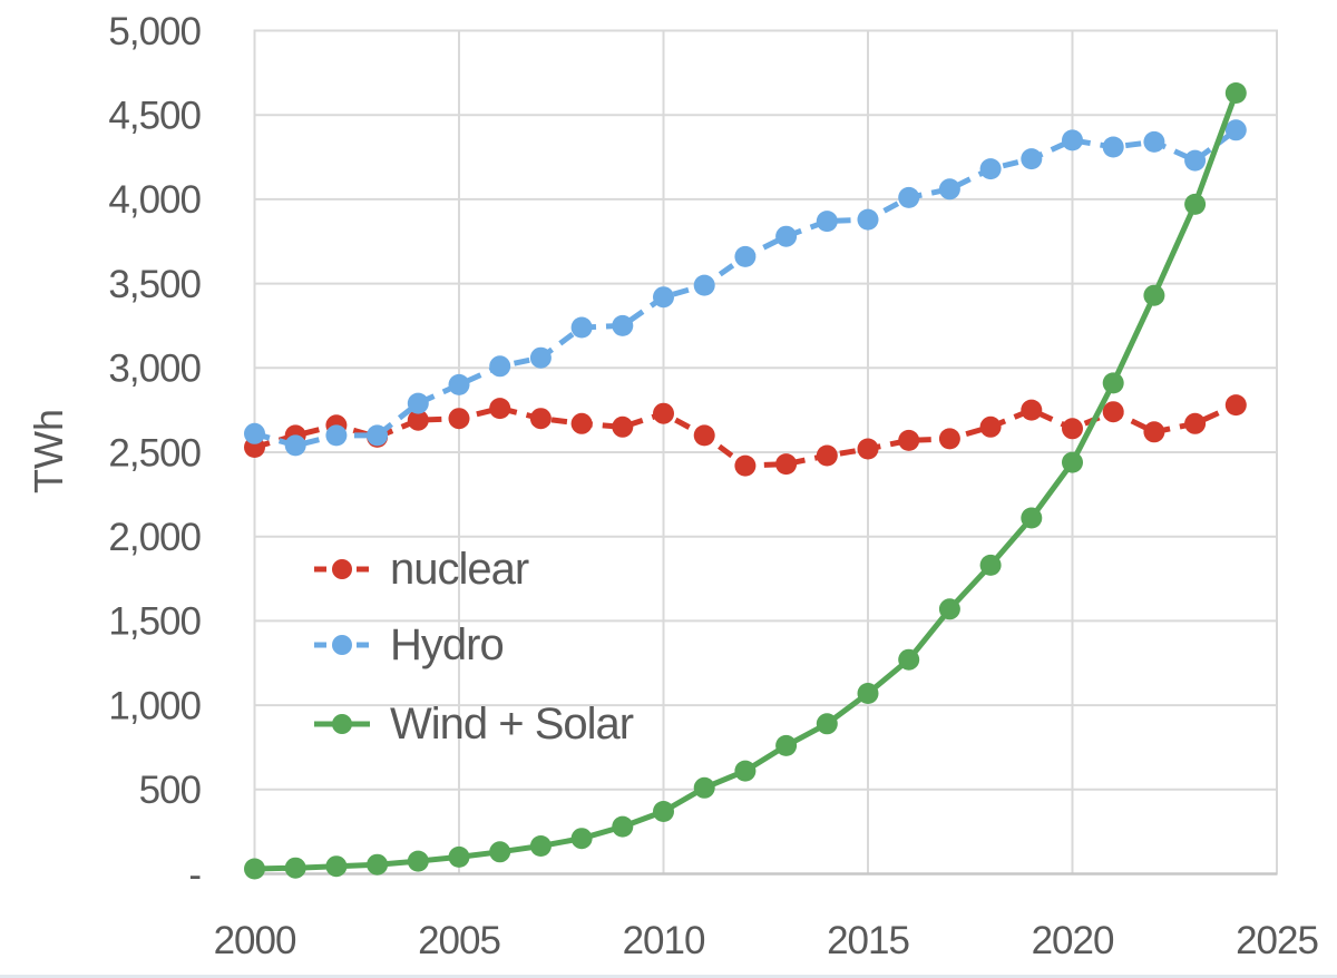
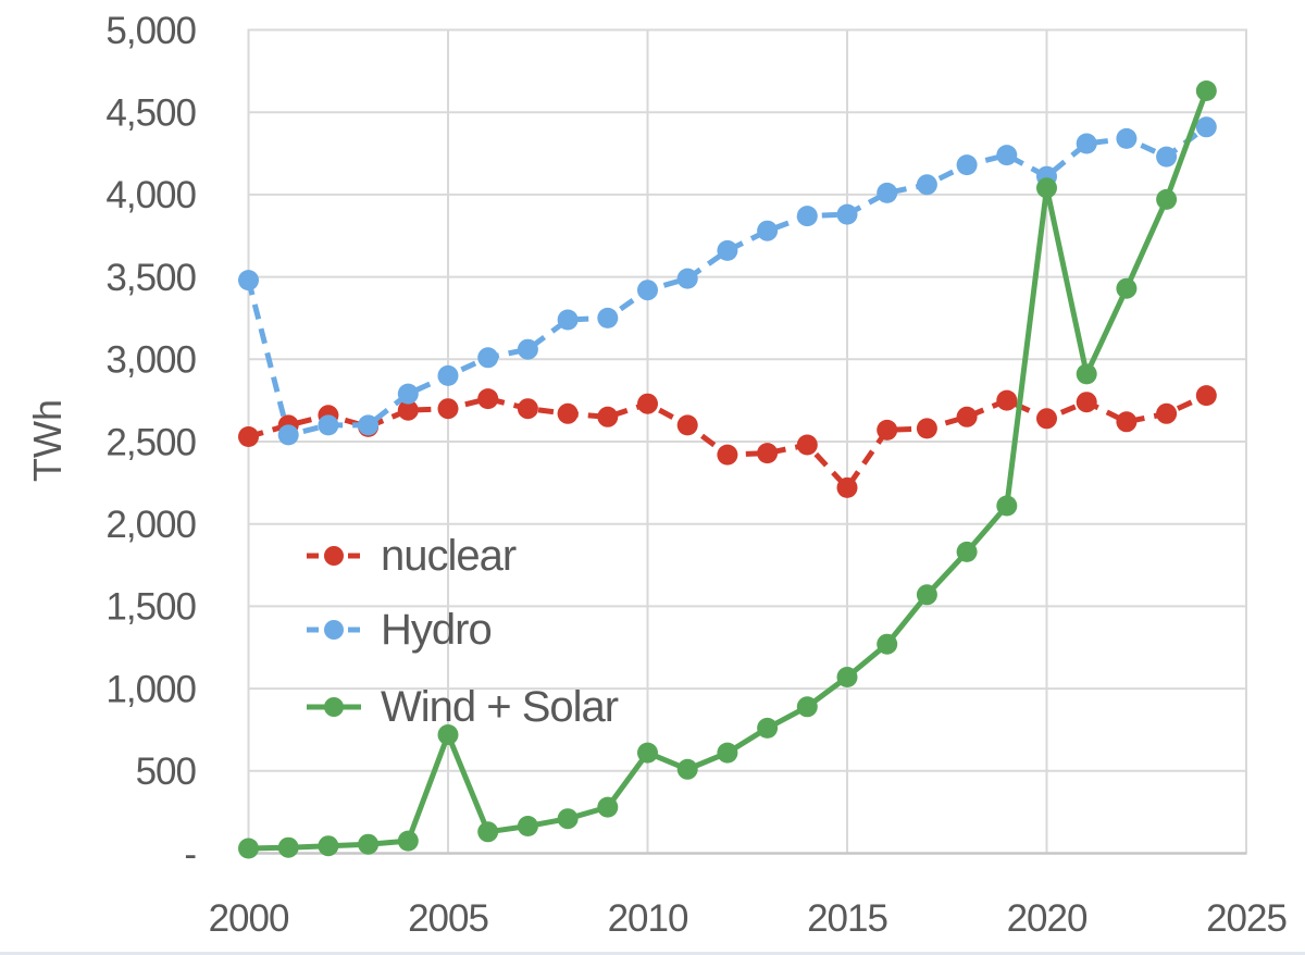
Hydro/2000: 2610 -> 3480
Wind + Solar/2005: 100 -> 720
Wind + Solar/2010: 370 -> 610
nuclear/2015: 2520 -> 2220
Hydro/2020: 4350 -> 4110
Wind + Solar/2020: 2440 -> 4040
